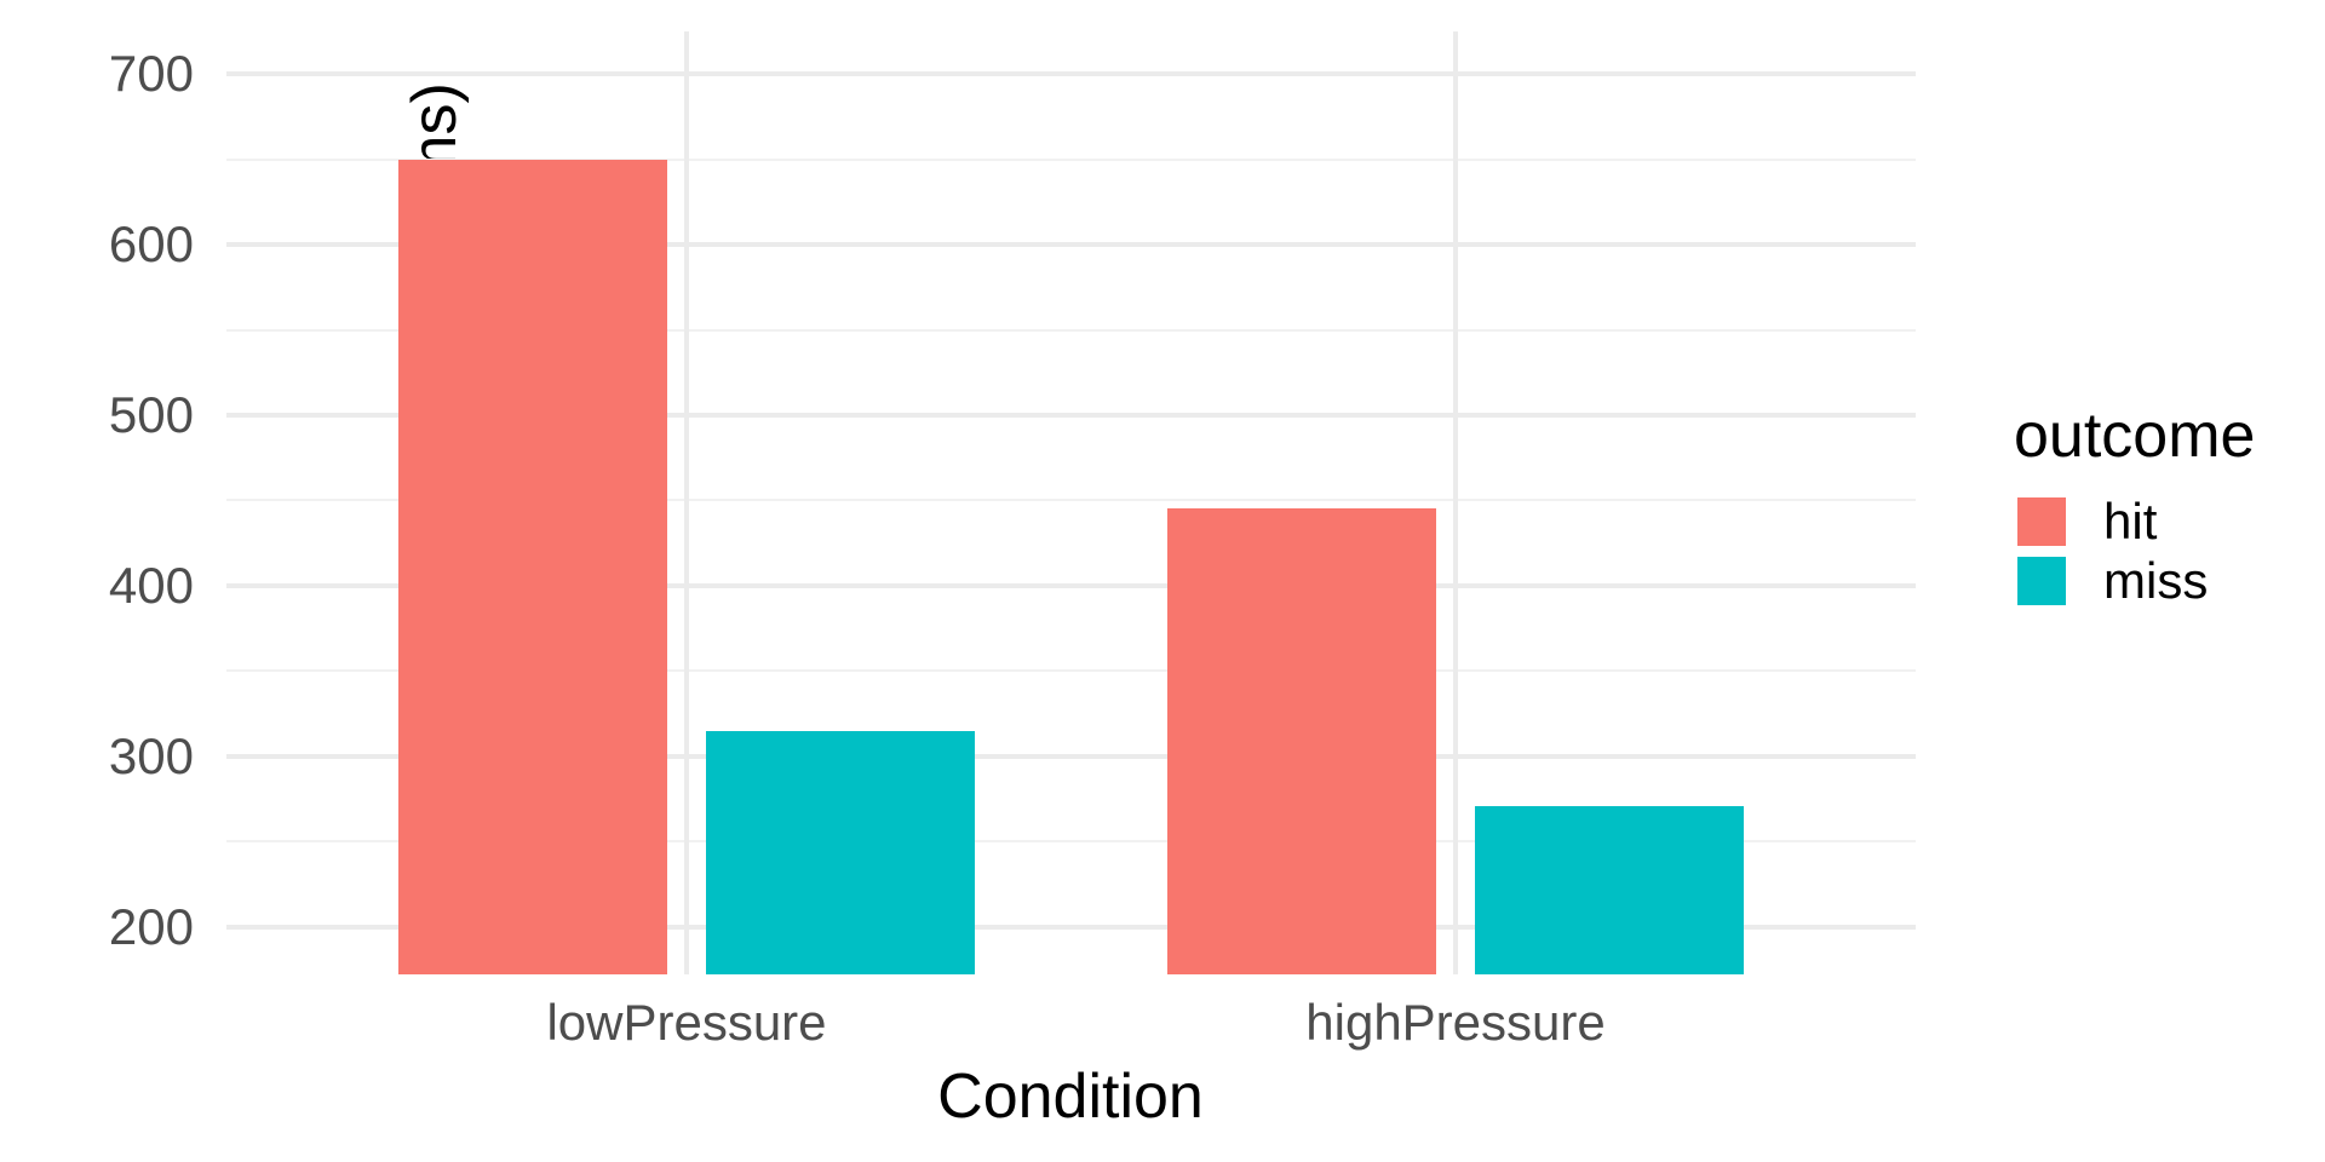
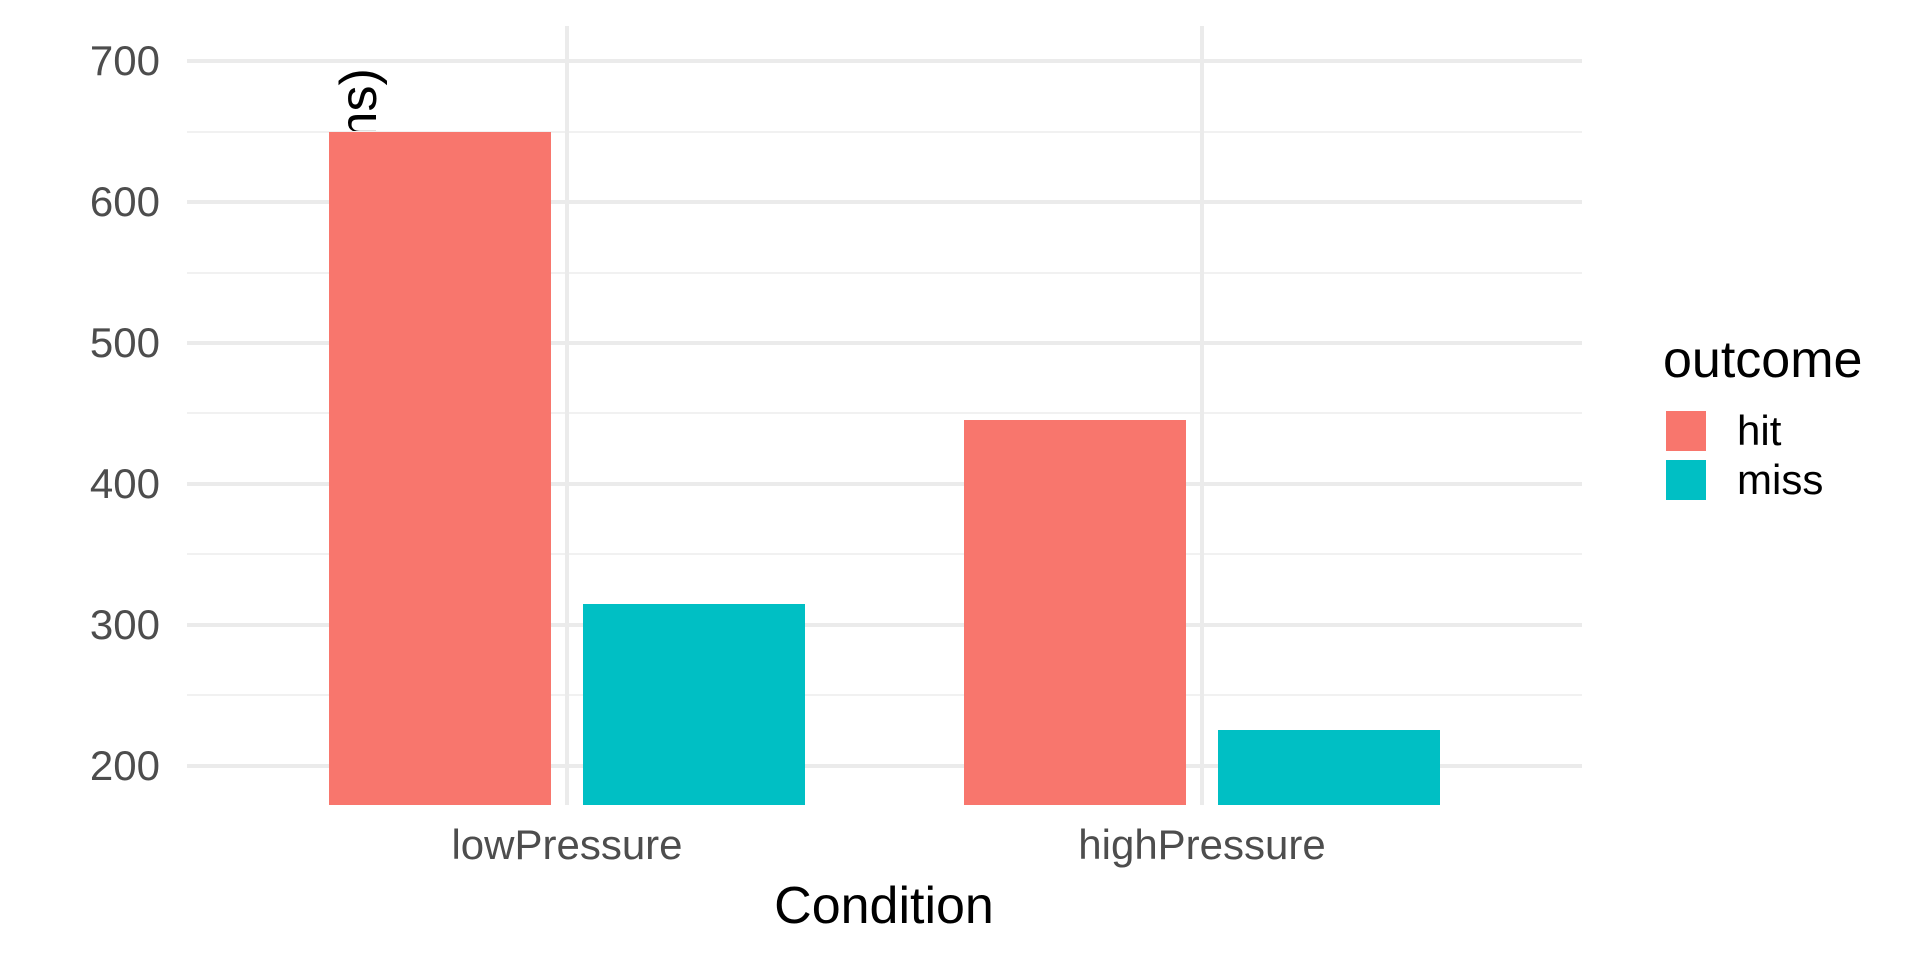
miss/highPressure: 271 -> 225
